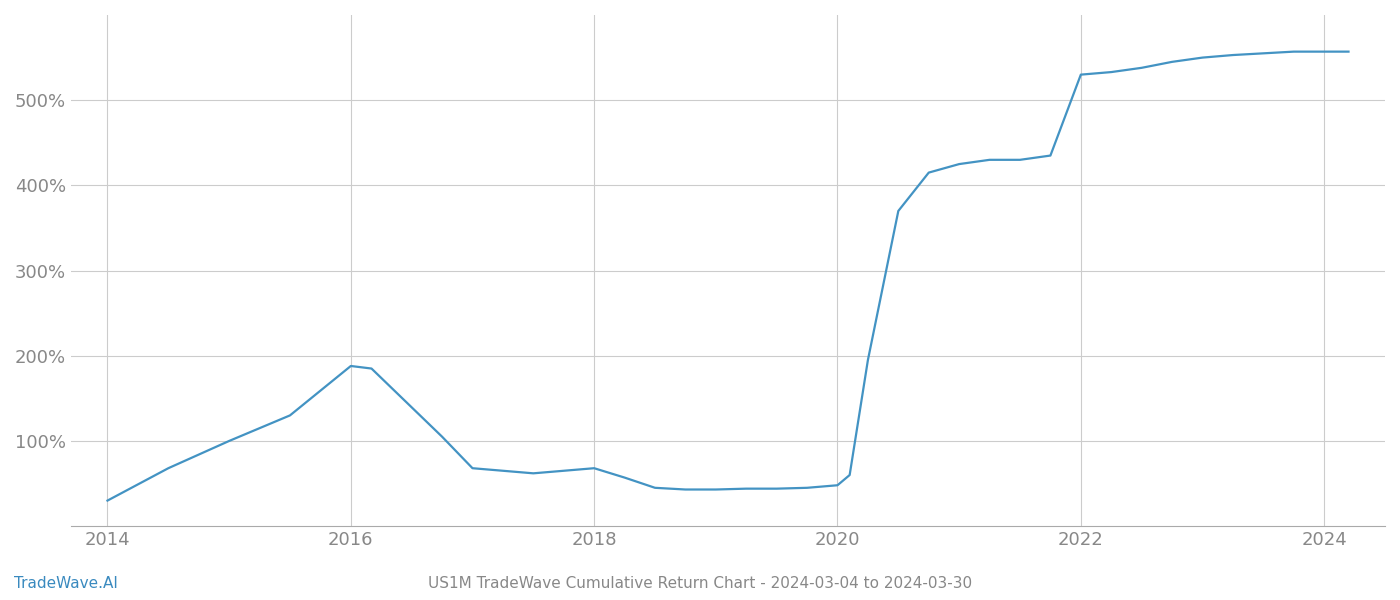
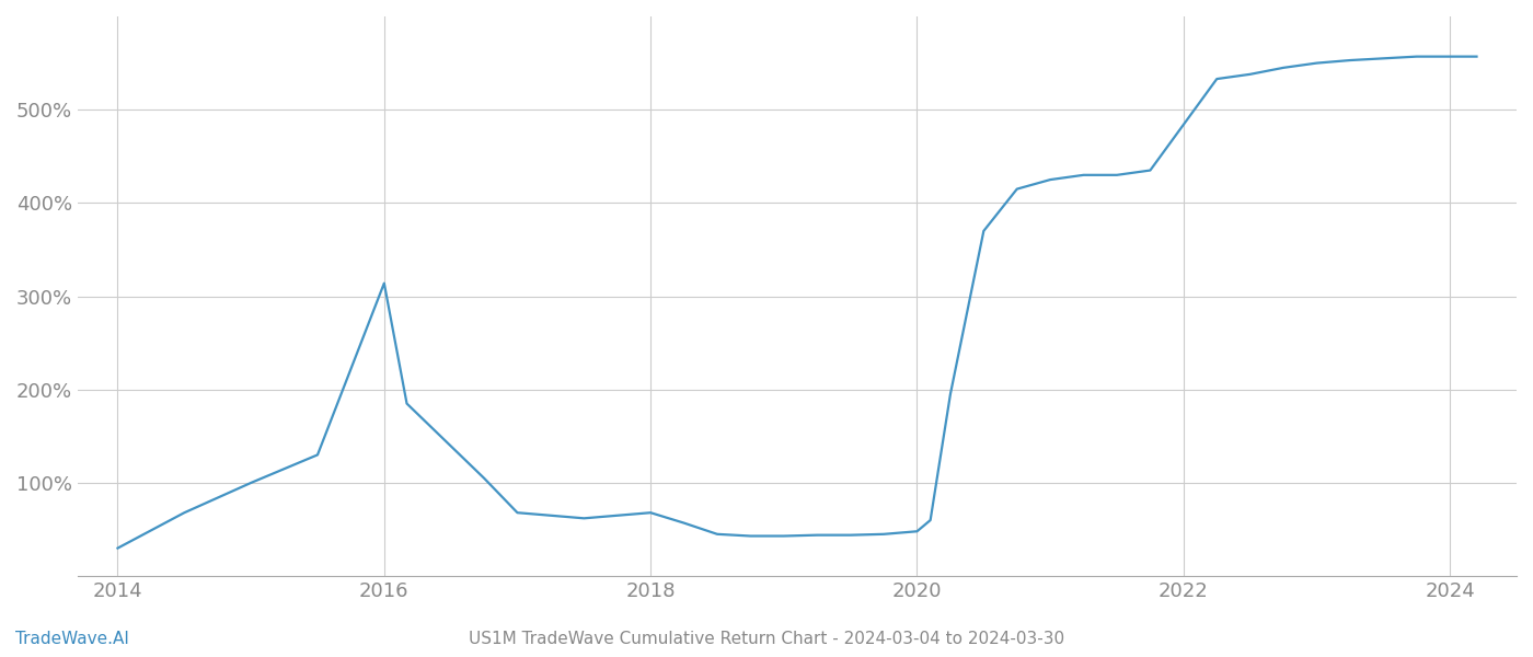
2016: 188% -> 314%
2022: 530% -> 484%
